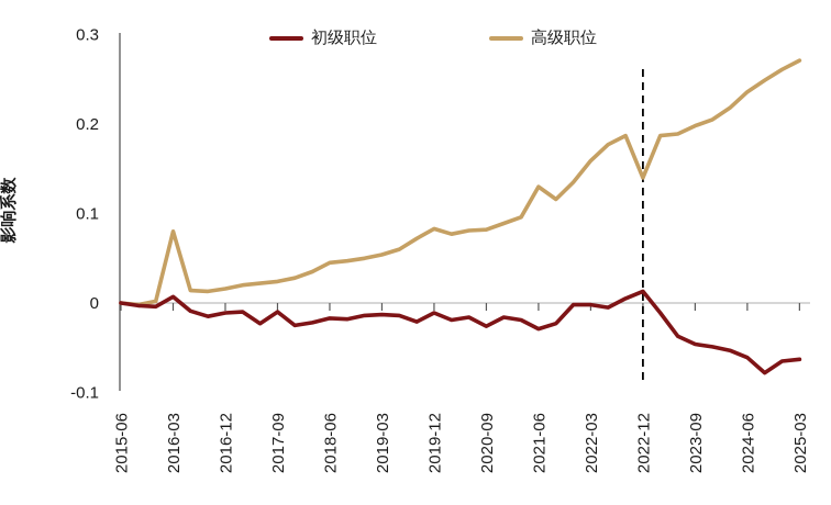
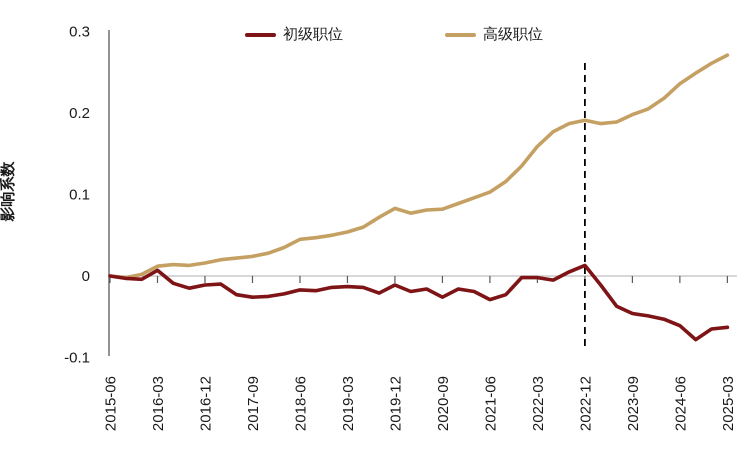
高级职位/2016-03: 0.08 -> 0.01
初级职位/2017-09: -0.01 -> -0.03
高级职位/2021-06: 0.13 -> 0.10
高级职位/2022-12: 0.14 -> 0.19
